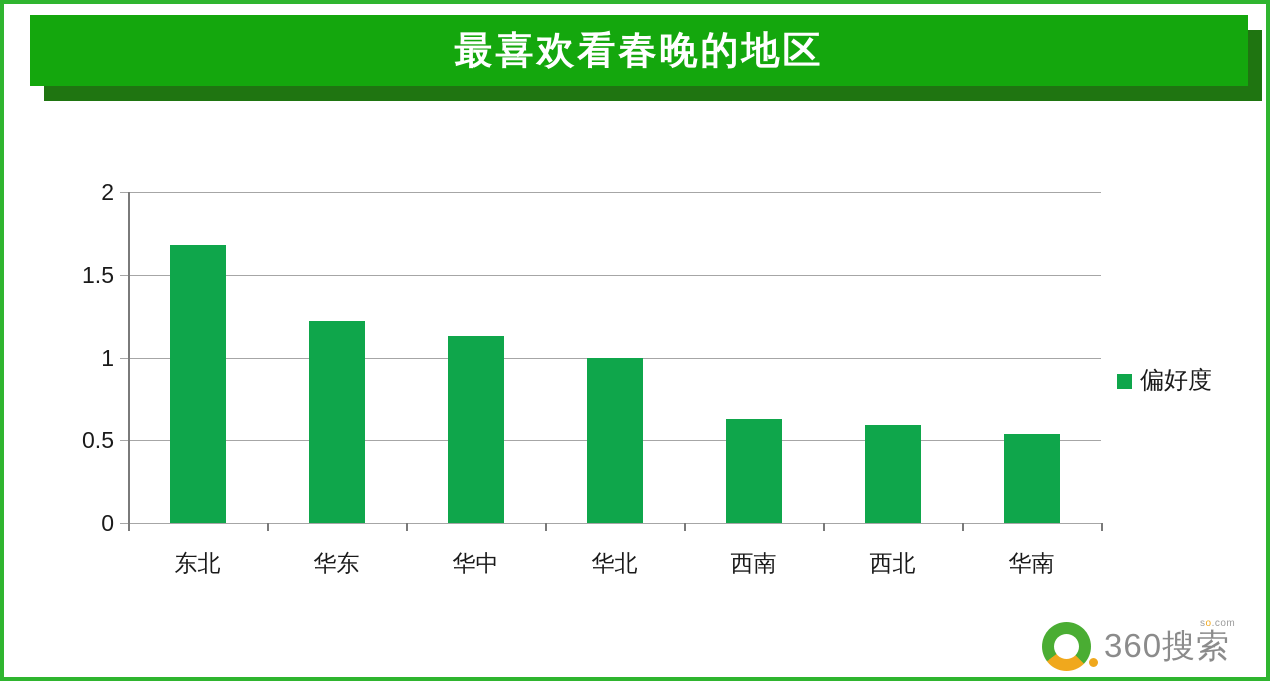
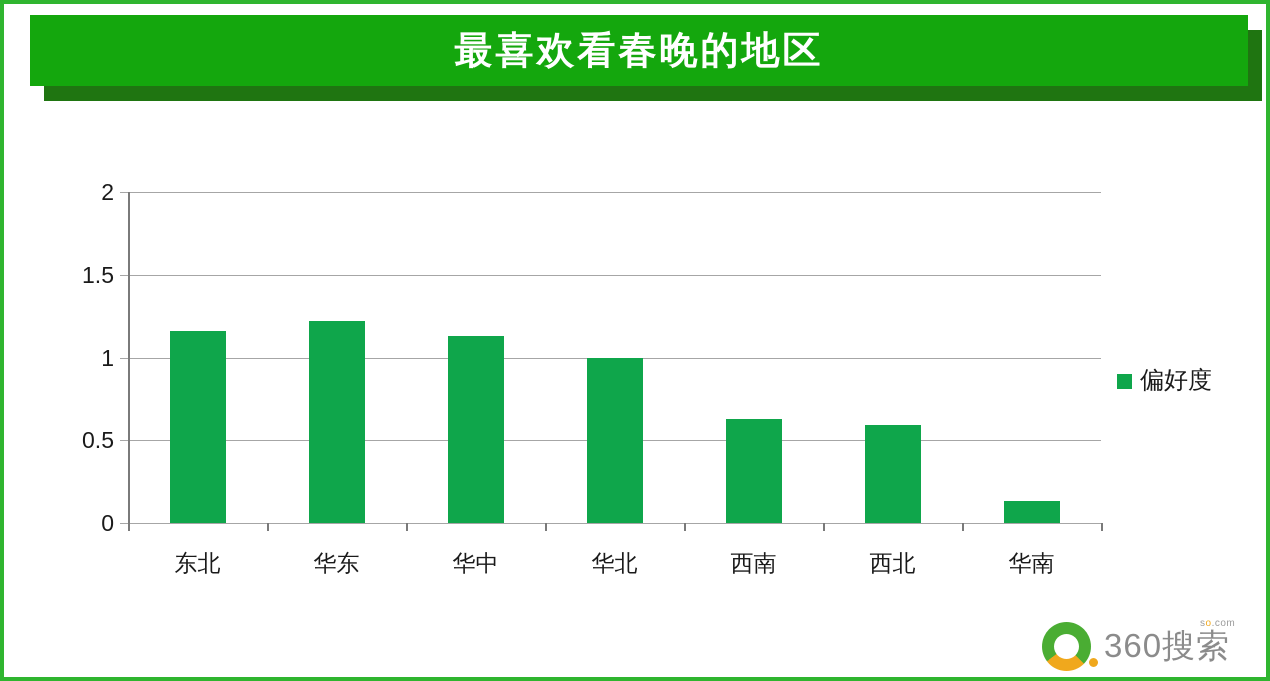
东北: 1.68 -> 1.16
华南: 0.54 -> 0.13
